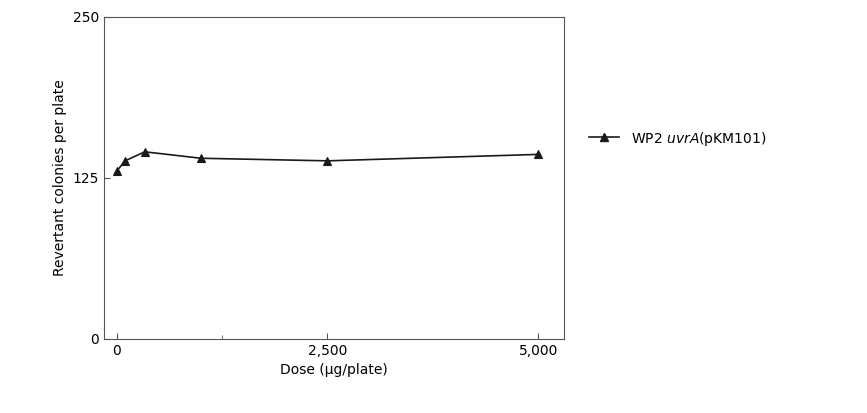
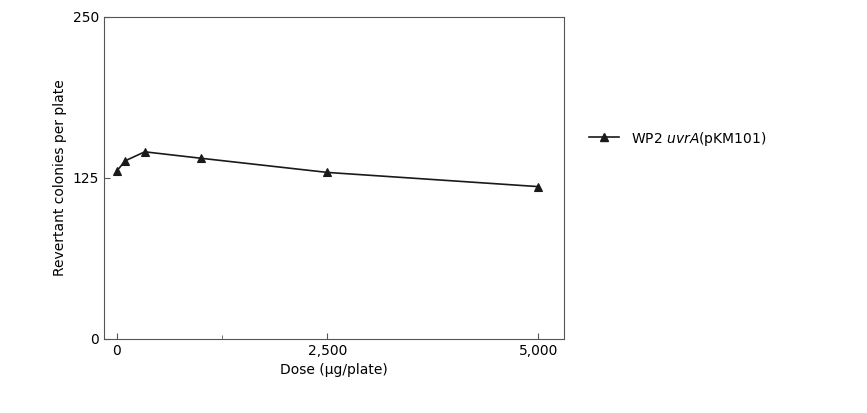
2,500: 138 -> 129
5,000: 143 -> 118
